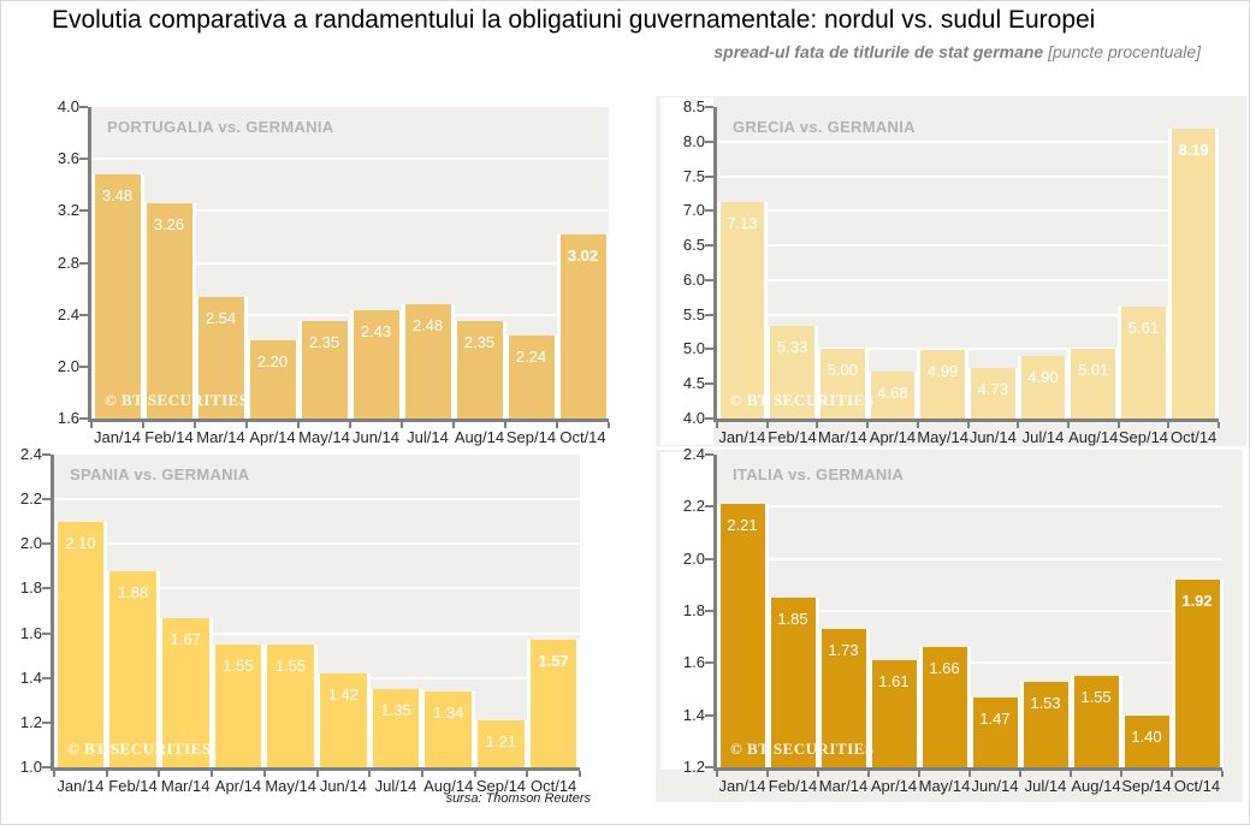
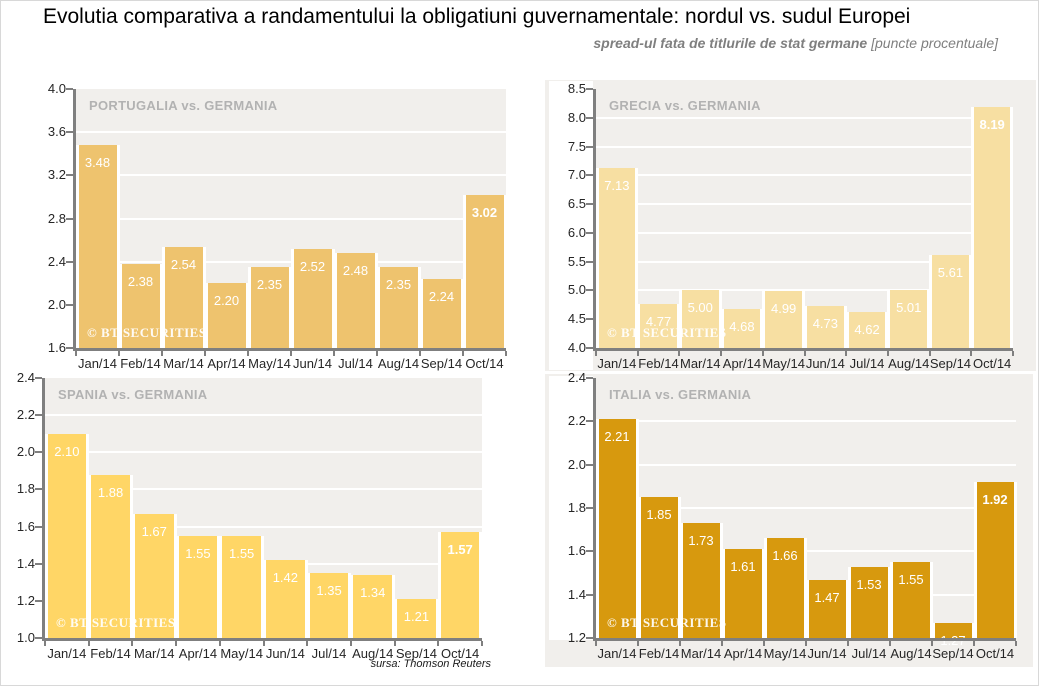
PORTUGALIA vs. GERMANIA/Feb/14: 3.26 -> 2.38
PORTUGALIA vs. GERMANIA/Jun/14: 2.43 -> 2.52
GRECIA vs. GERMANIA/Feb/14: 5.33 -> 4.77
GRECIA vs. GERMANIA/Jul/14: 4.90 -> 4.62
ITALIA vs. GERMANIA/Sep/14: 1.40 -> 1.27
